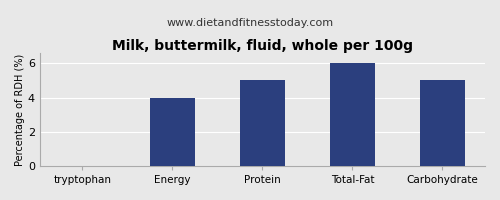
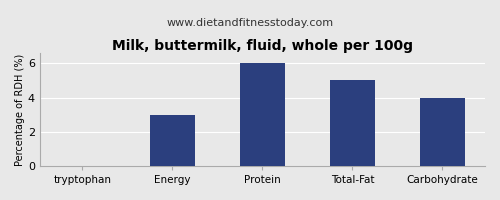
Energy: 4 -> 3
Protein: 5 -> 6
Total-Fat: 6 -> 5
Carbohydrate: 5 -> 4
